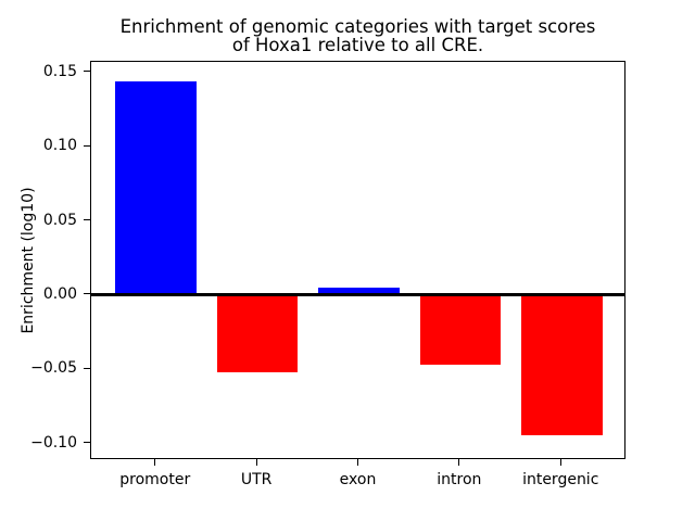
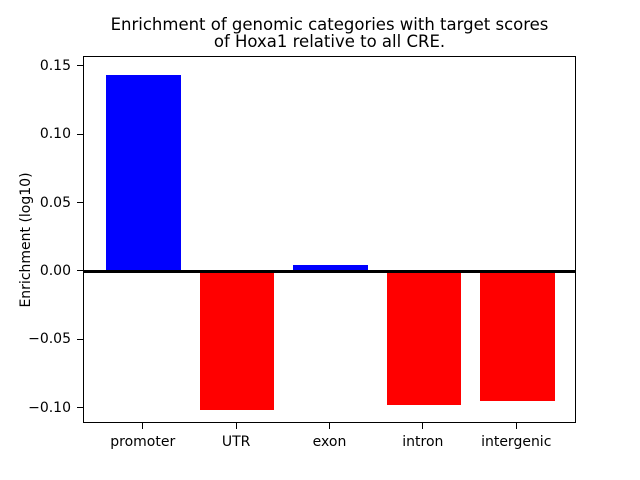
UTR: -0.052 -> -0.101
intron: -0.047 -> -0.097
